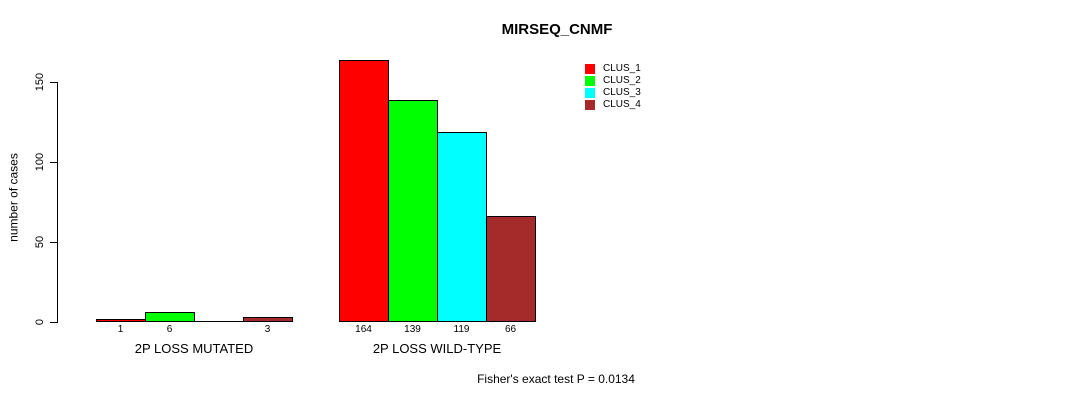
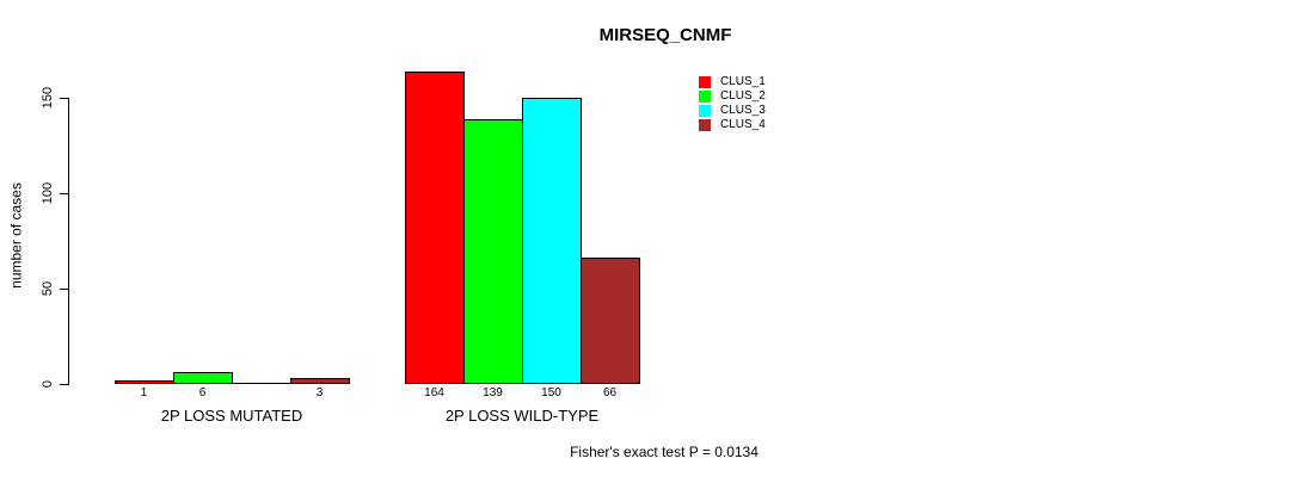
CLUS_3/2P LOSS WILD-TYPE: 119 -> 150
